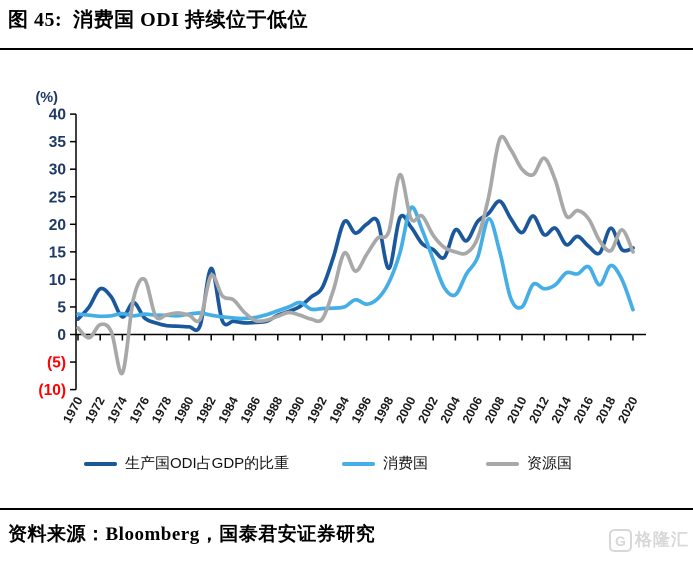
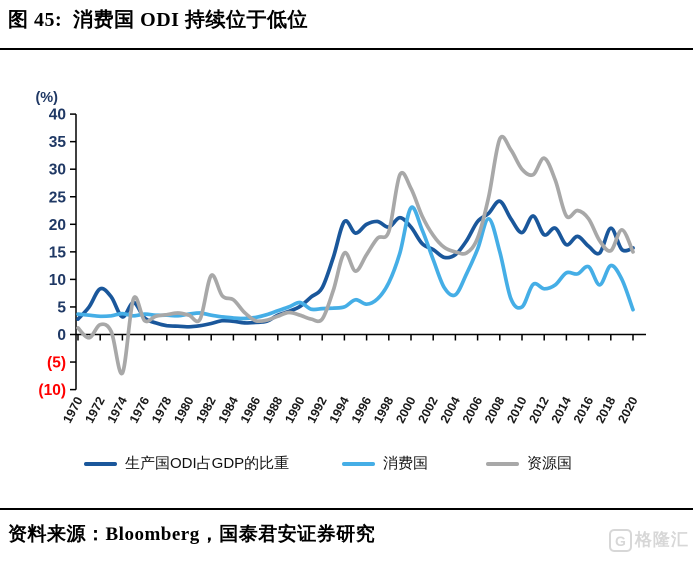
资源国/1976: 10 -> 2
生产国ODI占GDP的比重/1982: 12 -> 2
生产国ODI占GDP的比重/1998: 12 -> 20
资源国/2000: 21 -> 26
生产国ODI占GDP的比重/2004: 19 -> 14
消费国/2006: 14 -> 16
